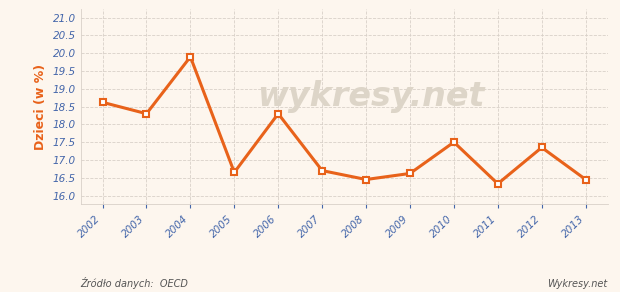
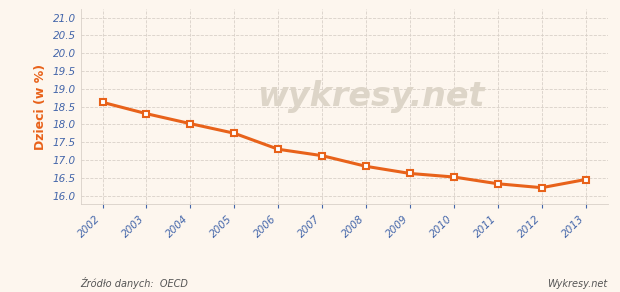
2004: 19.90 -> 18.02
2005: 16.65 -> 17.75
2006: 18.30 -> 17.30
2007: 16.70 -> 17.12
2008: 16.45 -> 16.82
2010: 17.50 -> 16.52
2012: 17.35 -> 16.22
